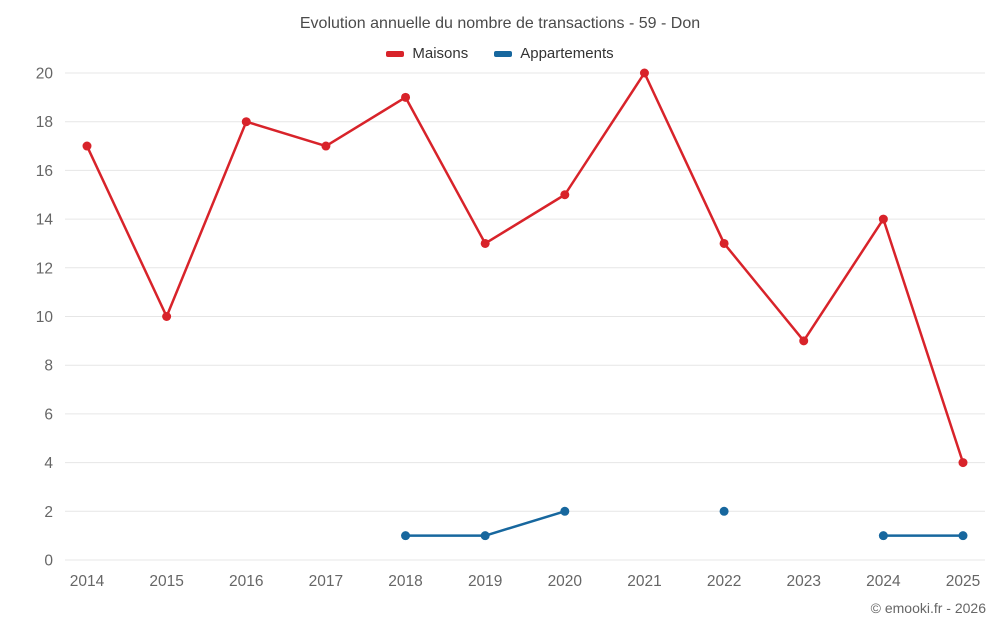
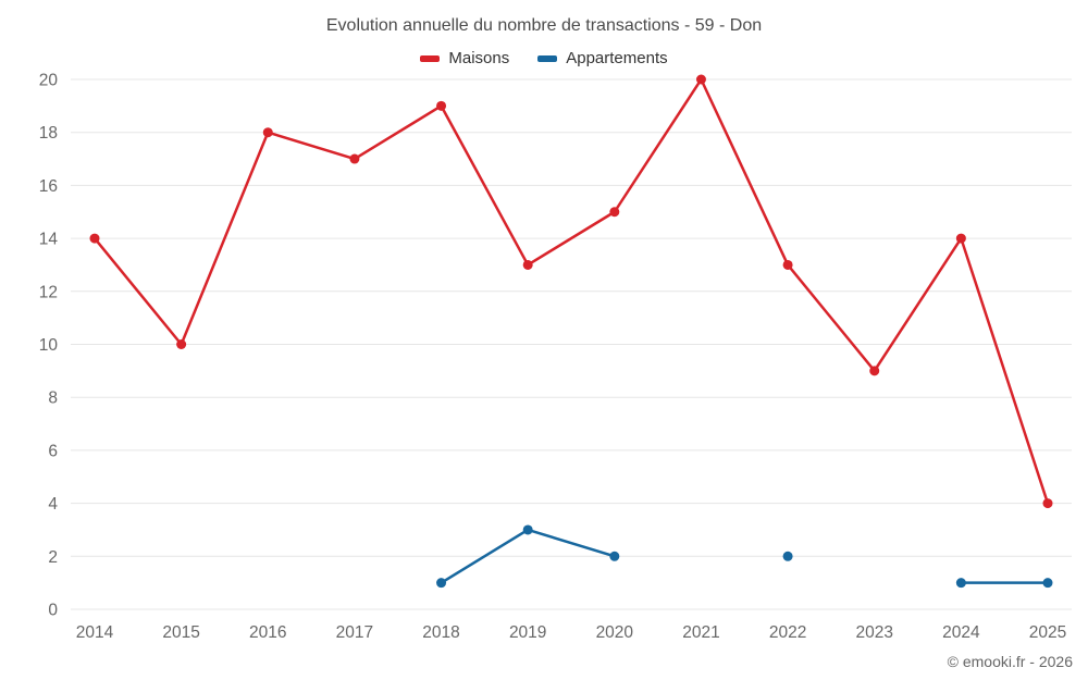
Maisons/2014: 17 -> 14
Appartements/2019: 1 -> 3
